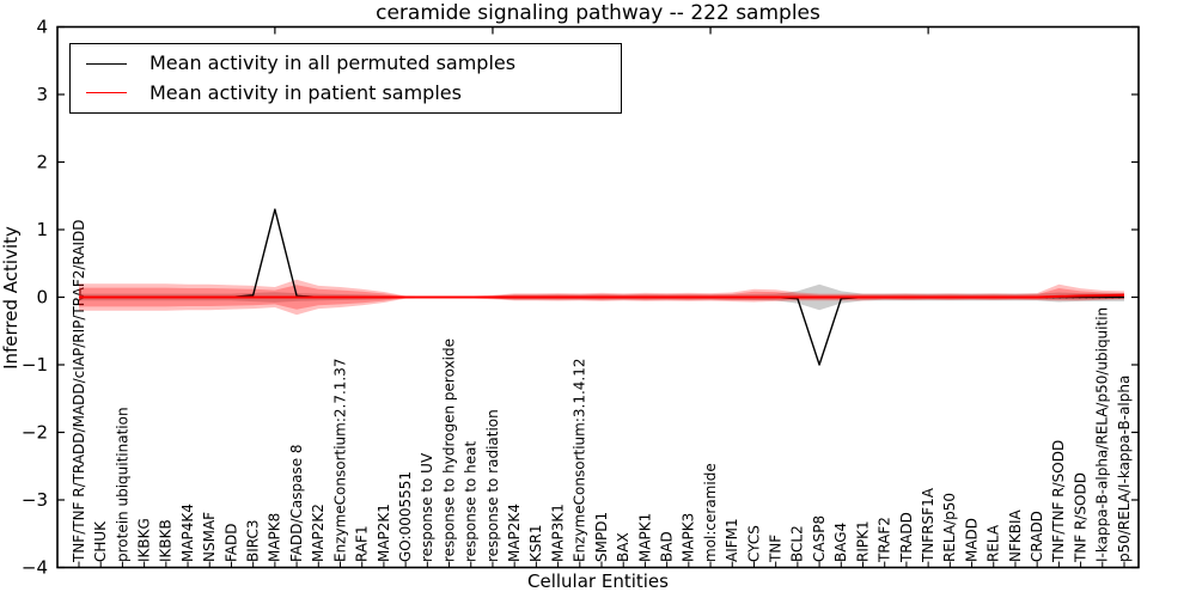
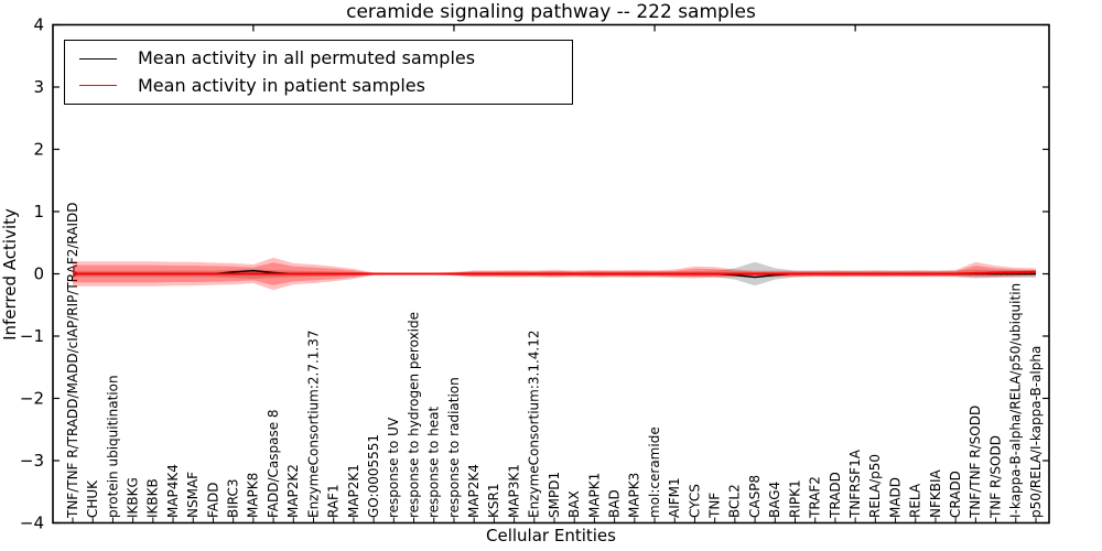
Mean activity in all permuted samples/MAPK8: 1.3 -> 0.1
Mean activity in all permuted samples/CASP8: -1.0 -> -0.1
